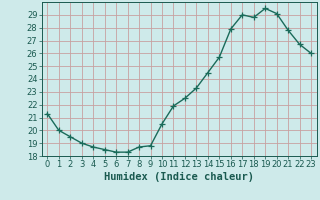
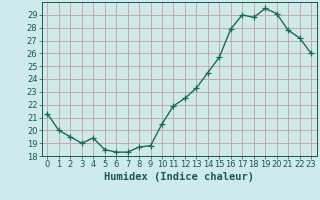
4: 18.7 -> 19.4
22: 26.7 -> 27.2
